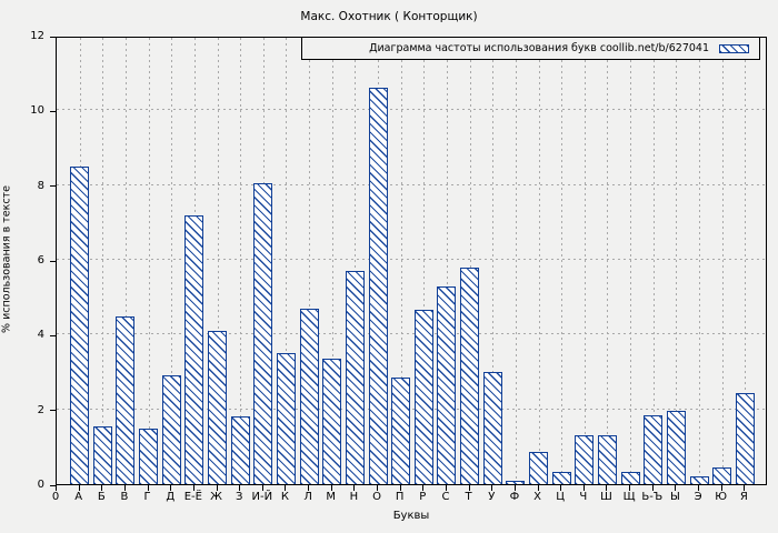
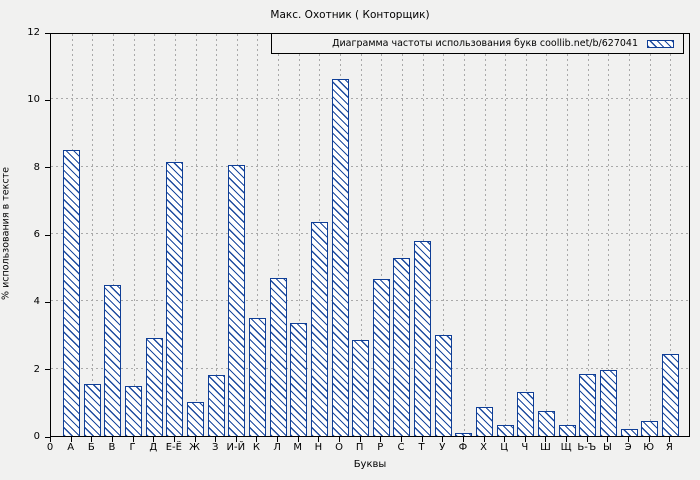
Е-Ё: 7.2 -> 8.2
Ж: 4.1 -> 1.0
Н: 5.7 -> 6.3
Ш: 1.3 -> 0.8
